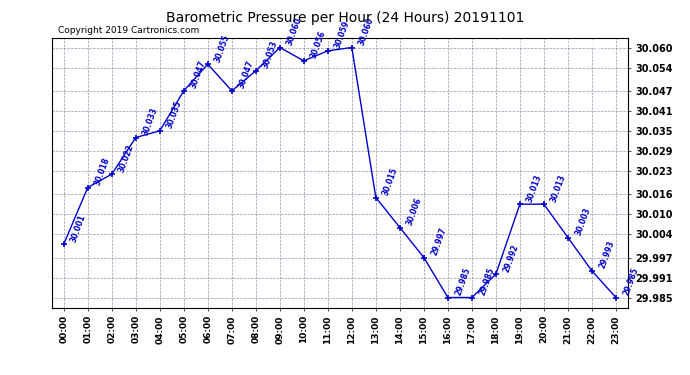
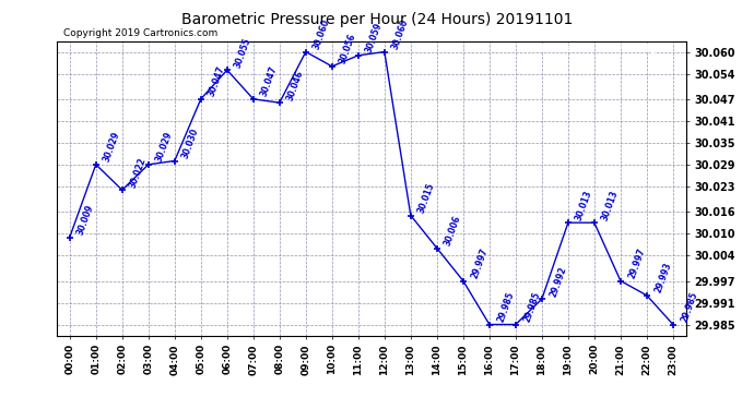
00:00: 30.001 -> 30.009
01:00: 30.018 -> 30.029
03:00: 30.033 -> 30.029
04:00: 30.035 -> 30.030
08:00: 30.053 -> 30.046
21:00: 30.003 -> 29.997
